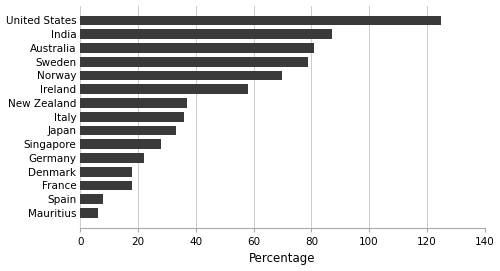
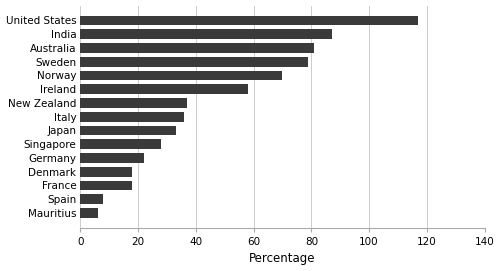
United States: 125 -> 117
